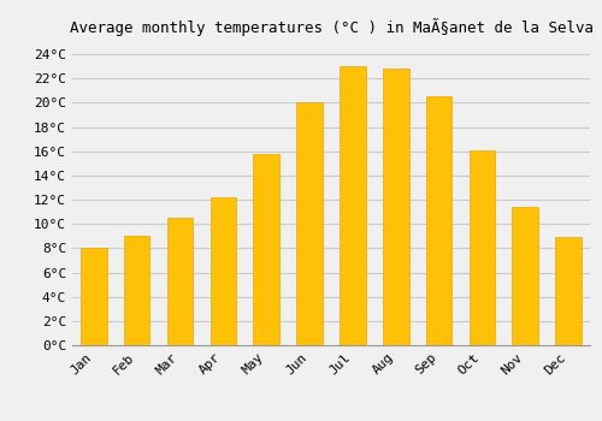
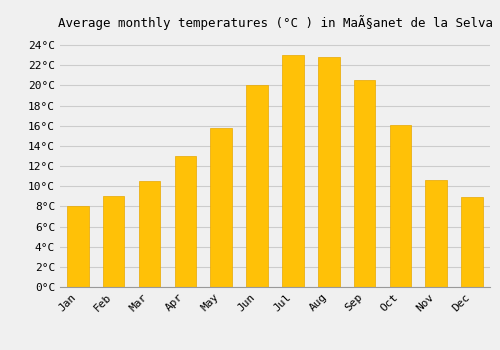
Apr: 12.2°C -> 13.0°C
Nov: 11.4°C -> 10.6°C
